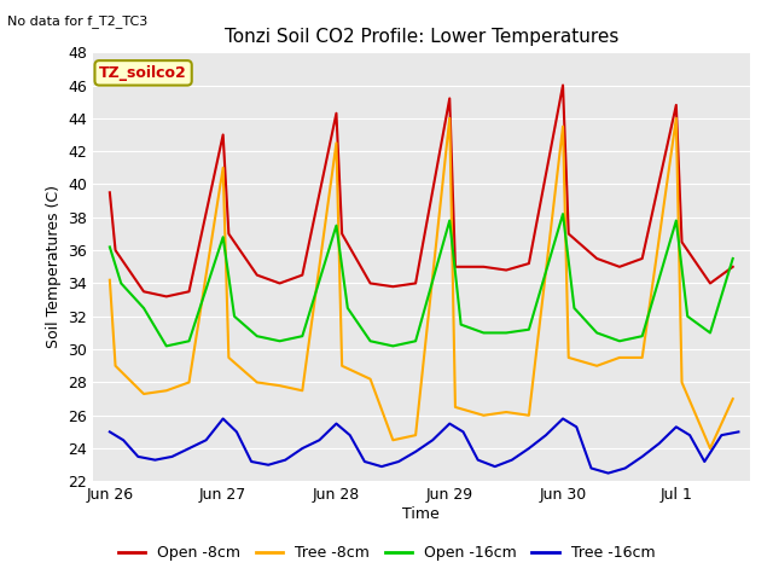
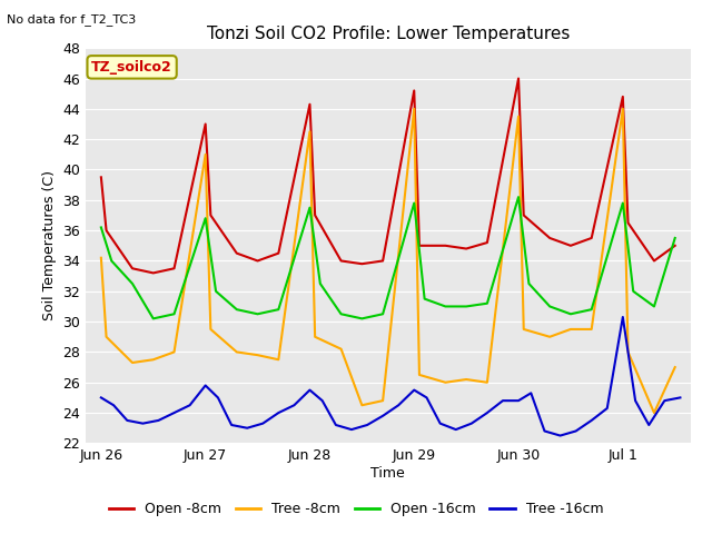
Tree -16cm/Jun 30: 25.8 -> 24.8
Tree -16cm/Jul 1: 25.3 -> 30.3
